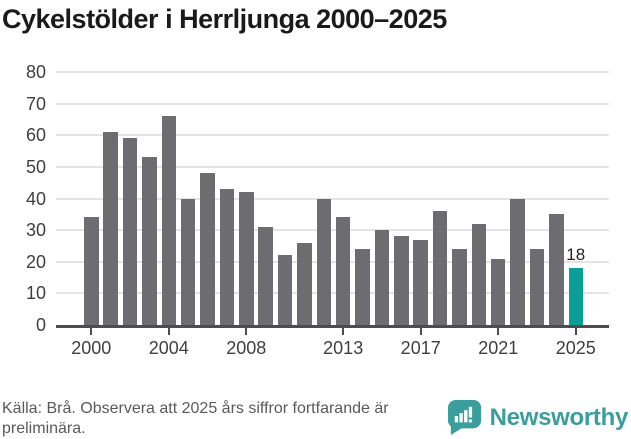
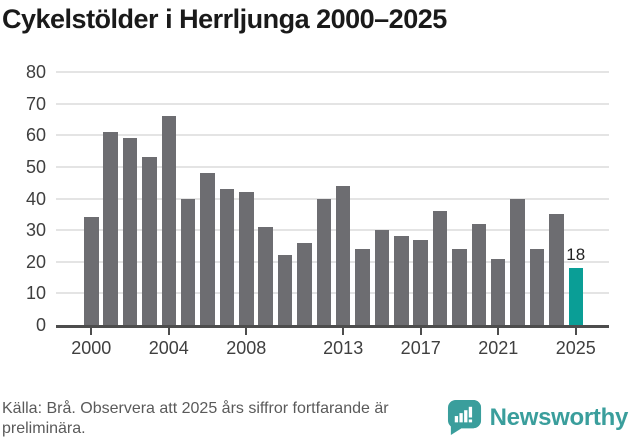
2013: 34 -> 44
